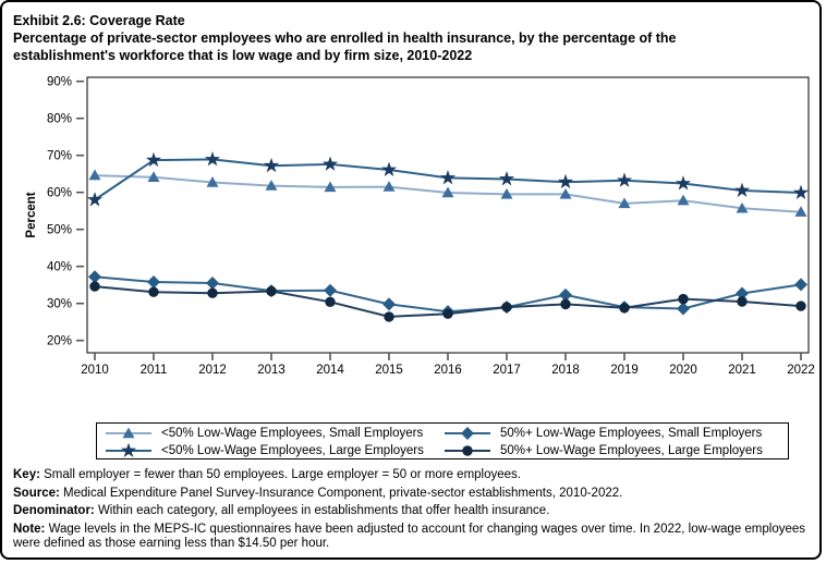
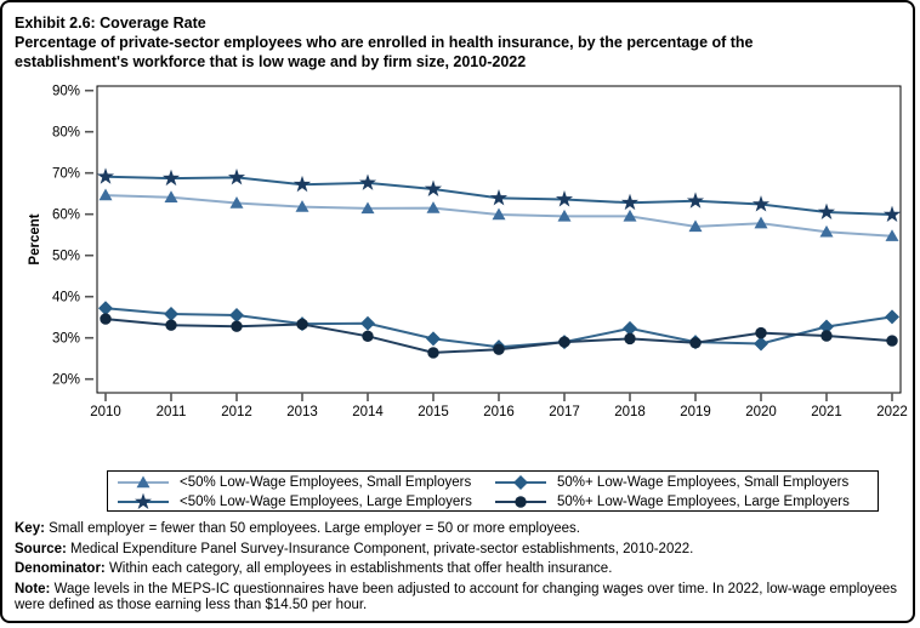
<50% Low-Wage Employees, Large Employers/2010: 58% -> 69%
